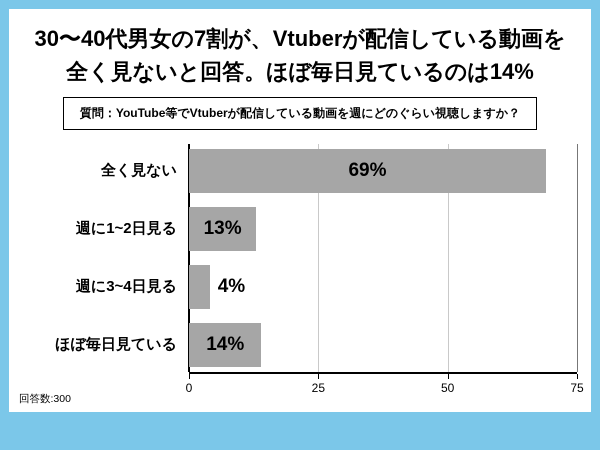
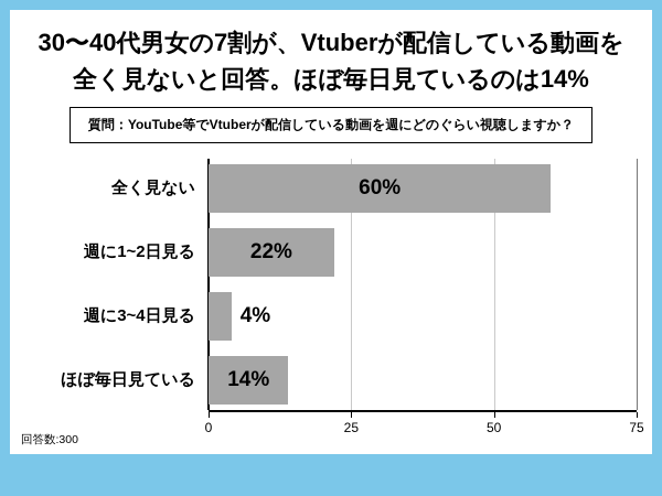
全く見ない: 69% -> 60%
週に1~2日見る: 13% -> 22%
